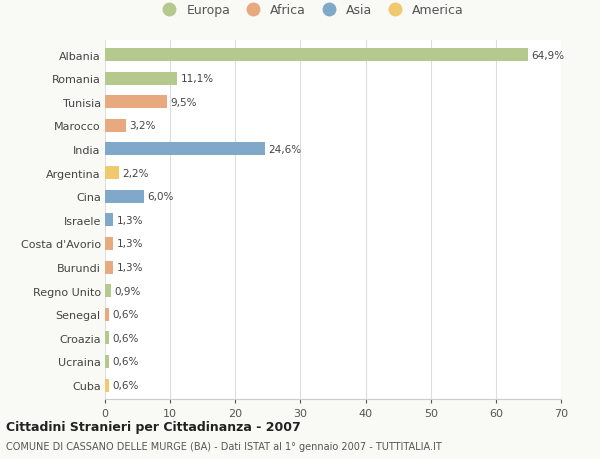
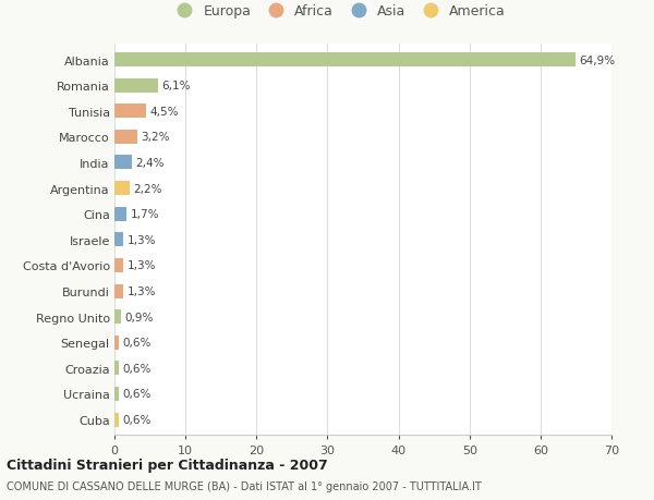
Romania: 11,1% -> 6,1%
Tunisia: 9,5% -> 4,5%
India: 24,6% -> 2,4%
Cina: 6,0% -> 1,7%
